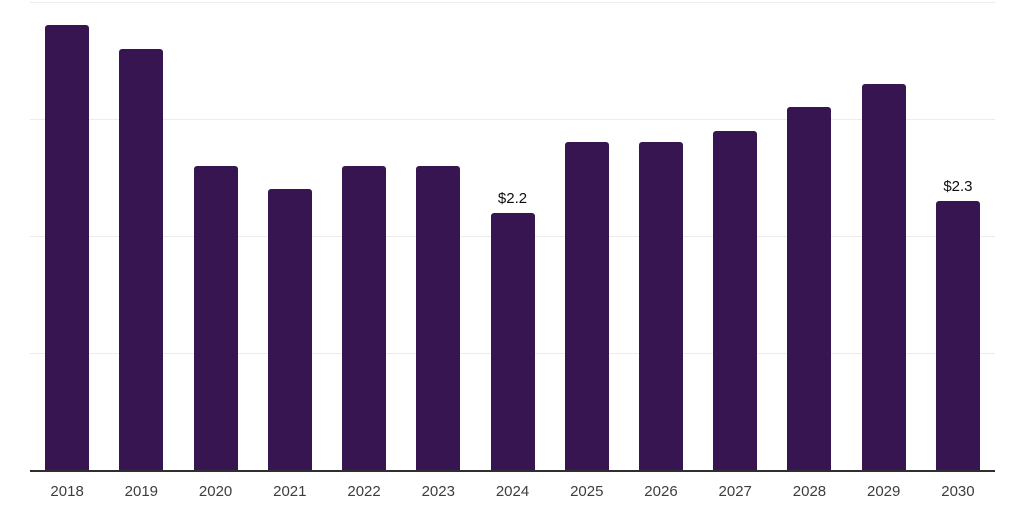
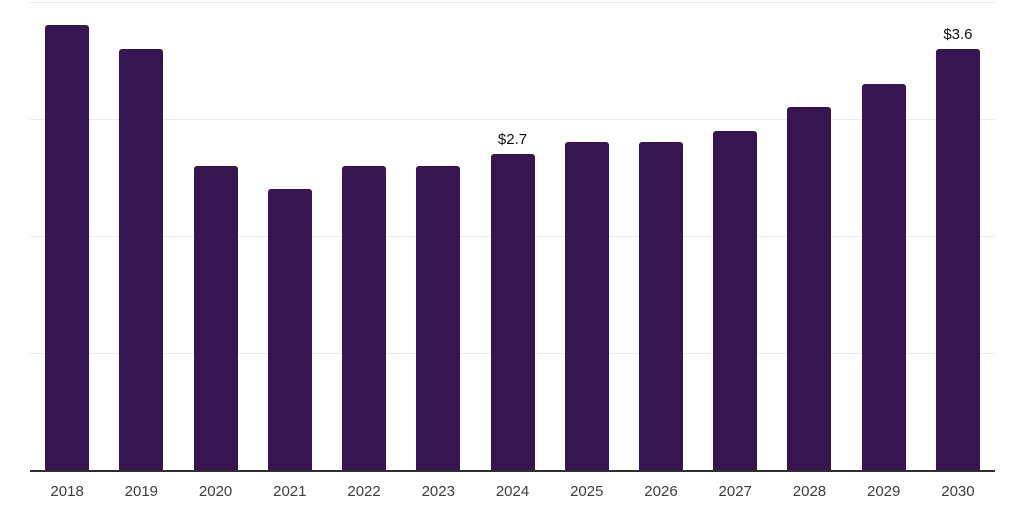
2024: $2.2 -> $2.7
2030: $2.3 -> $3.6
